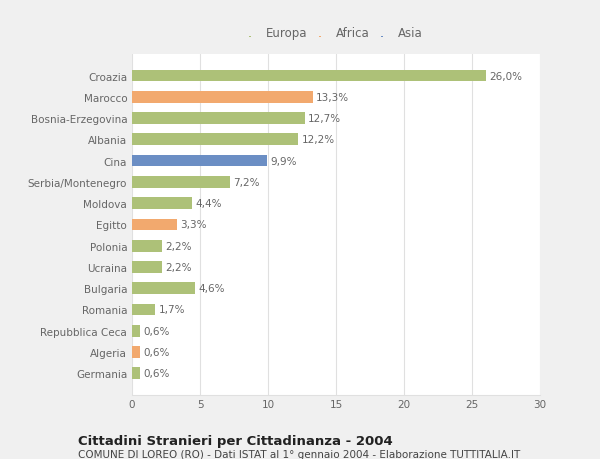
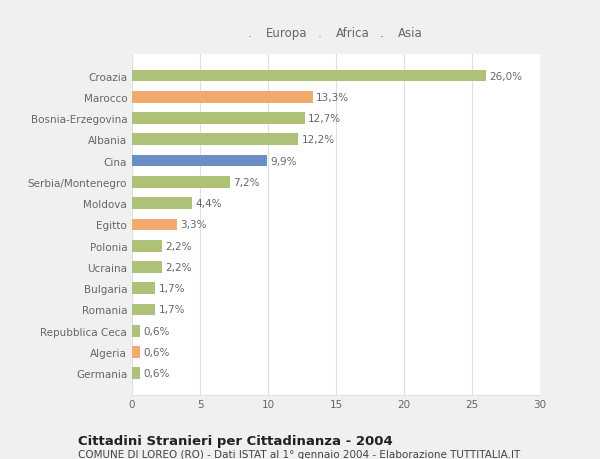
Bulgaria: 4,6% -> 1,7%
